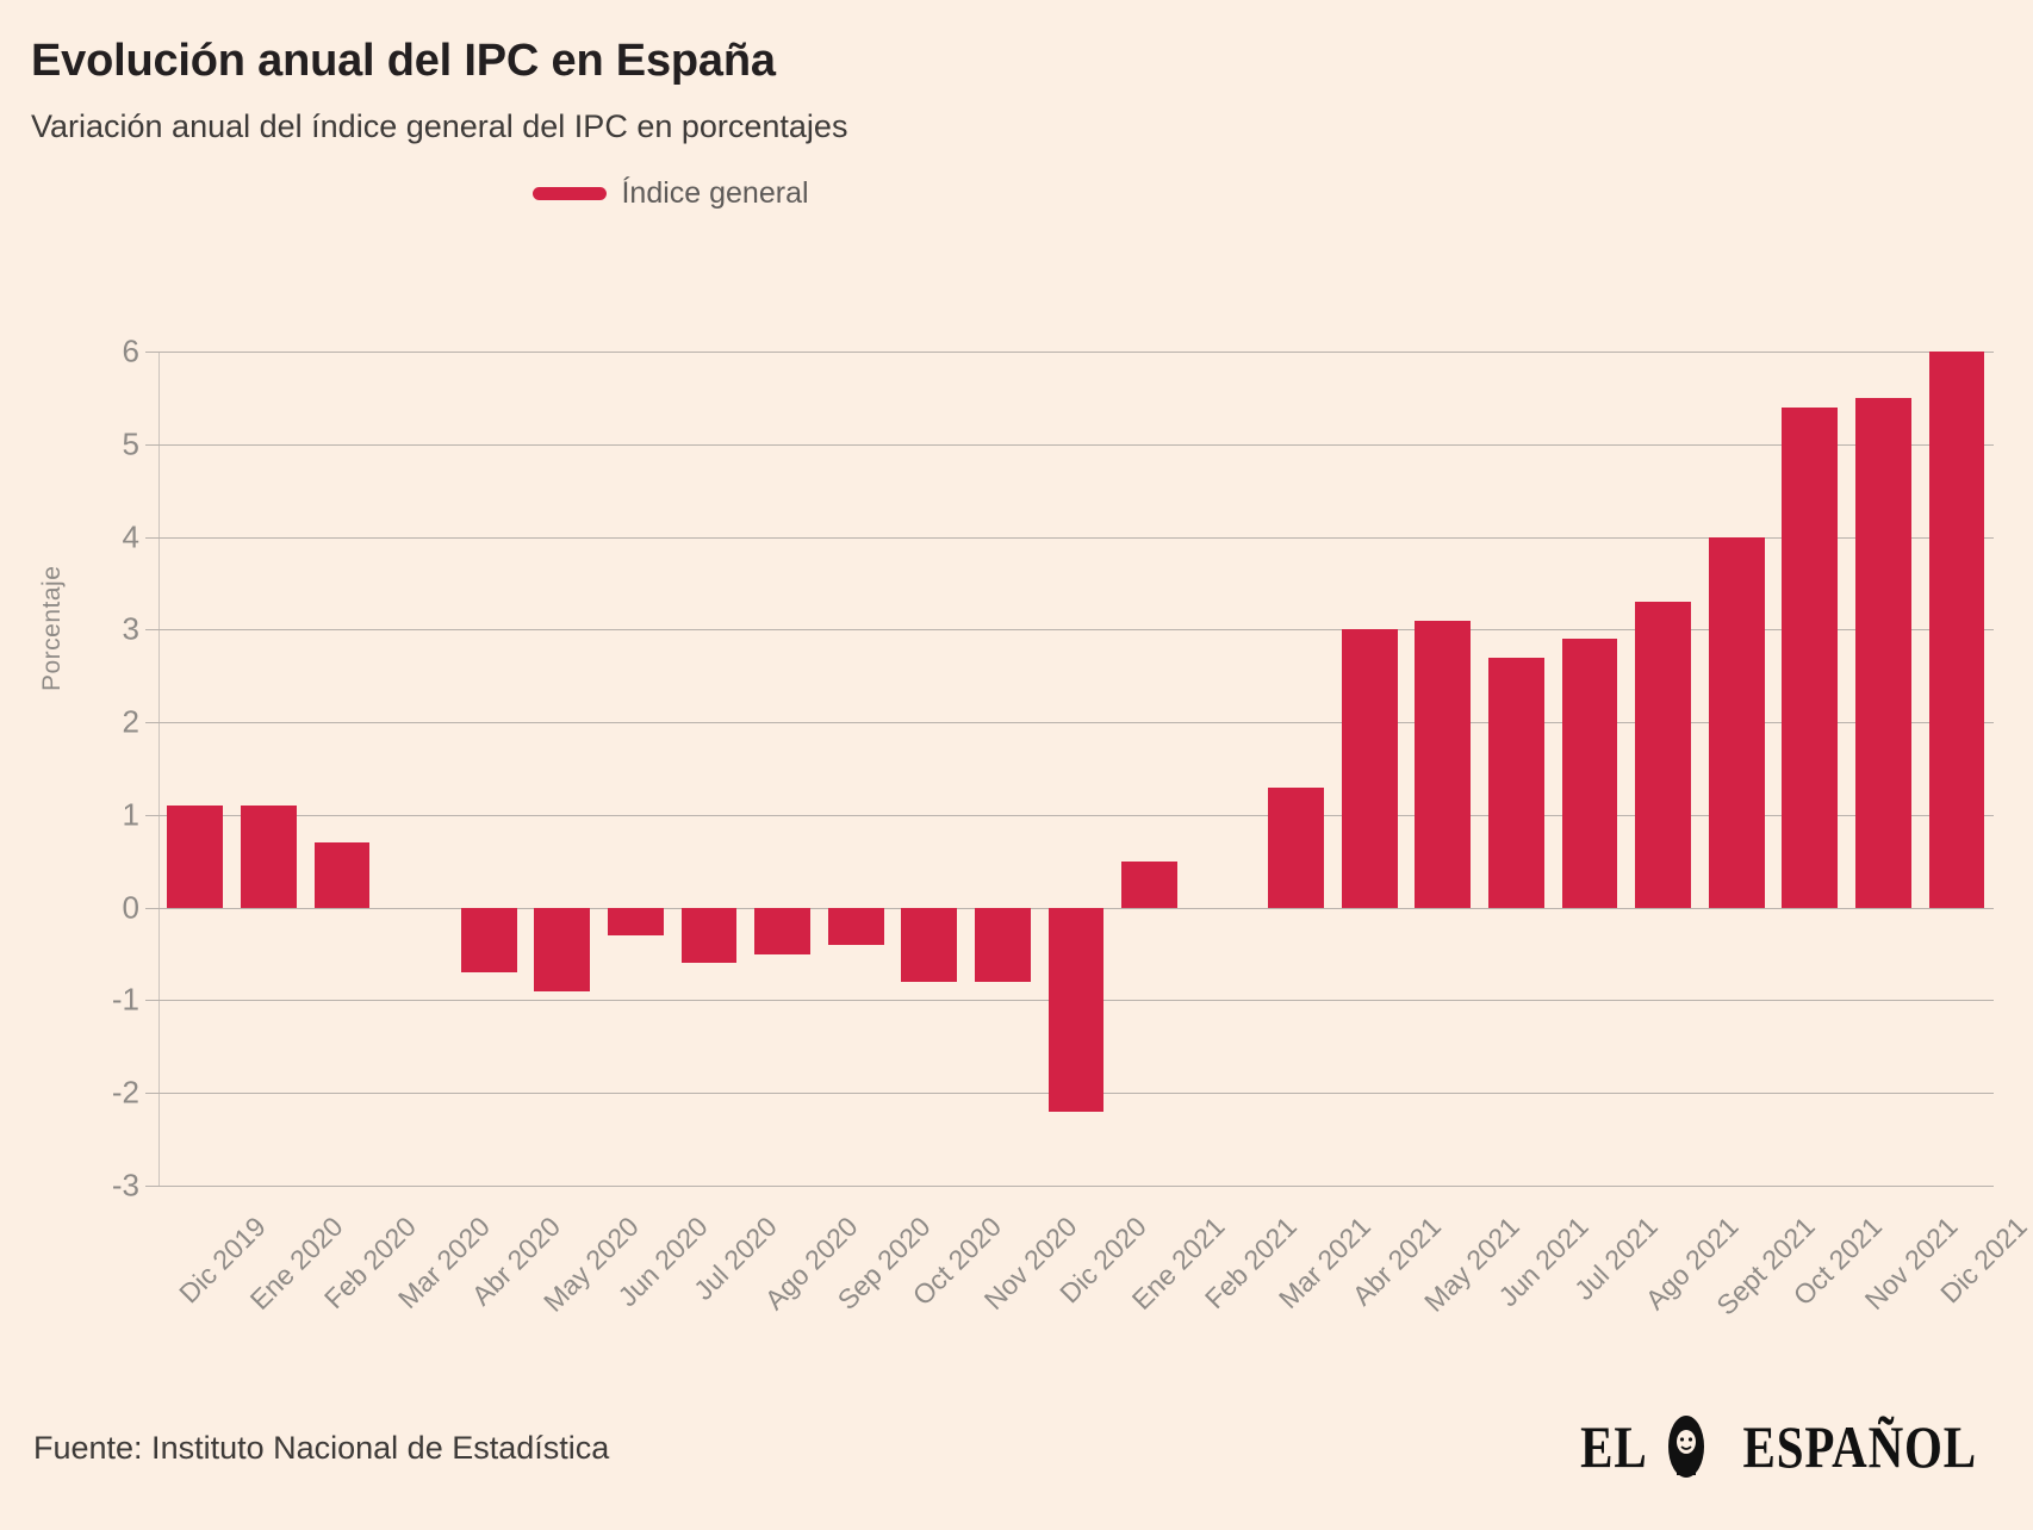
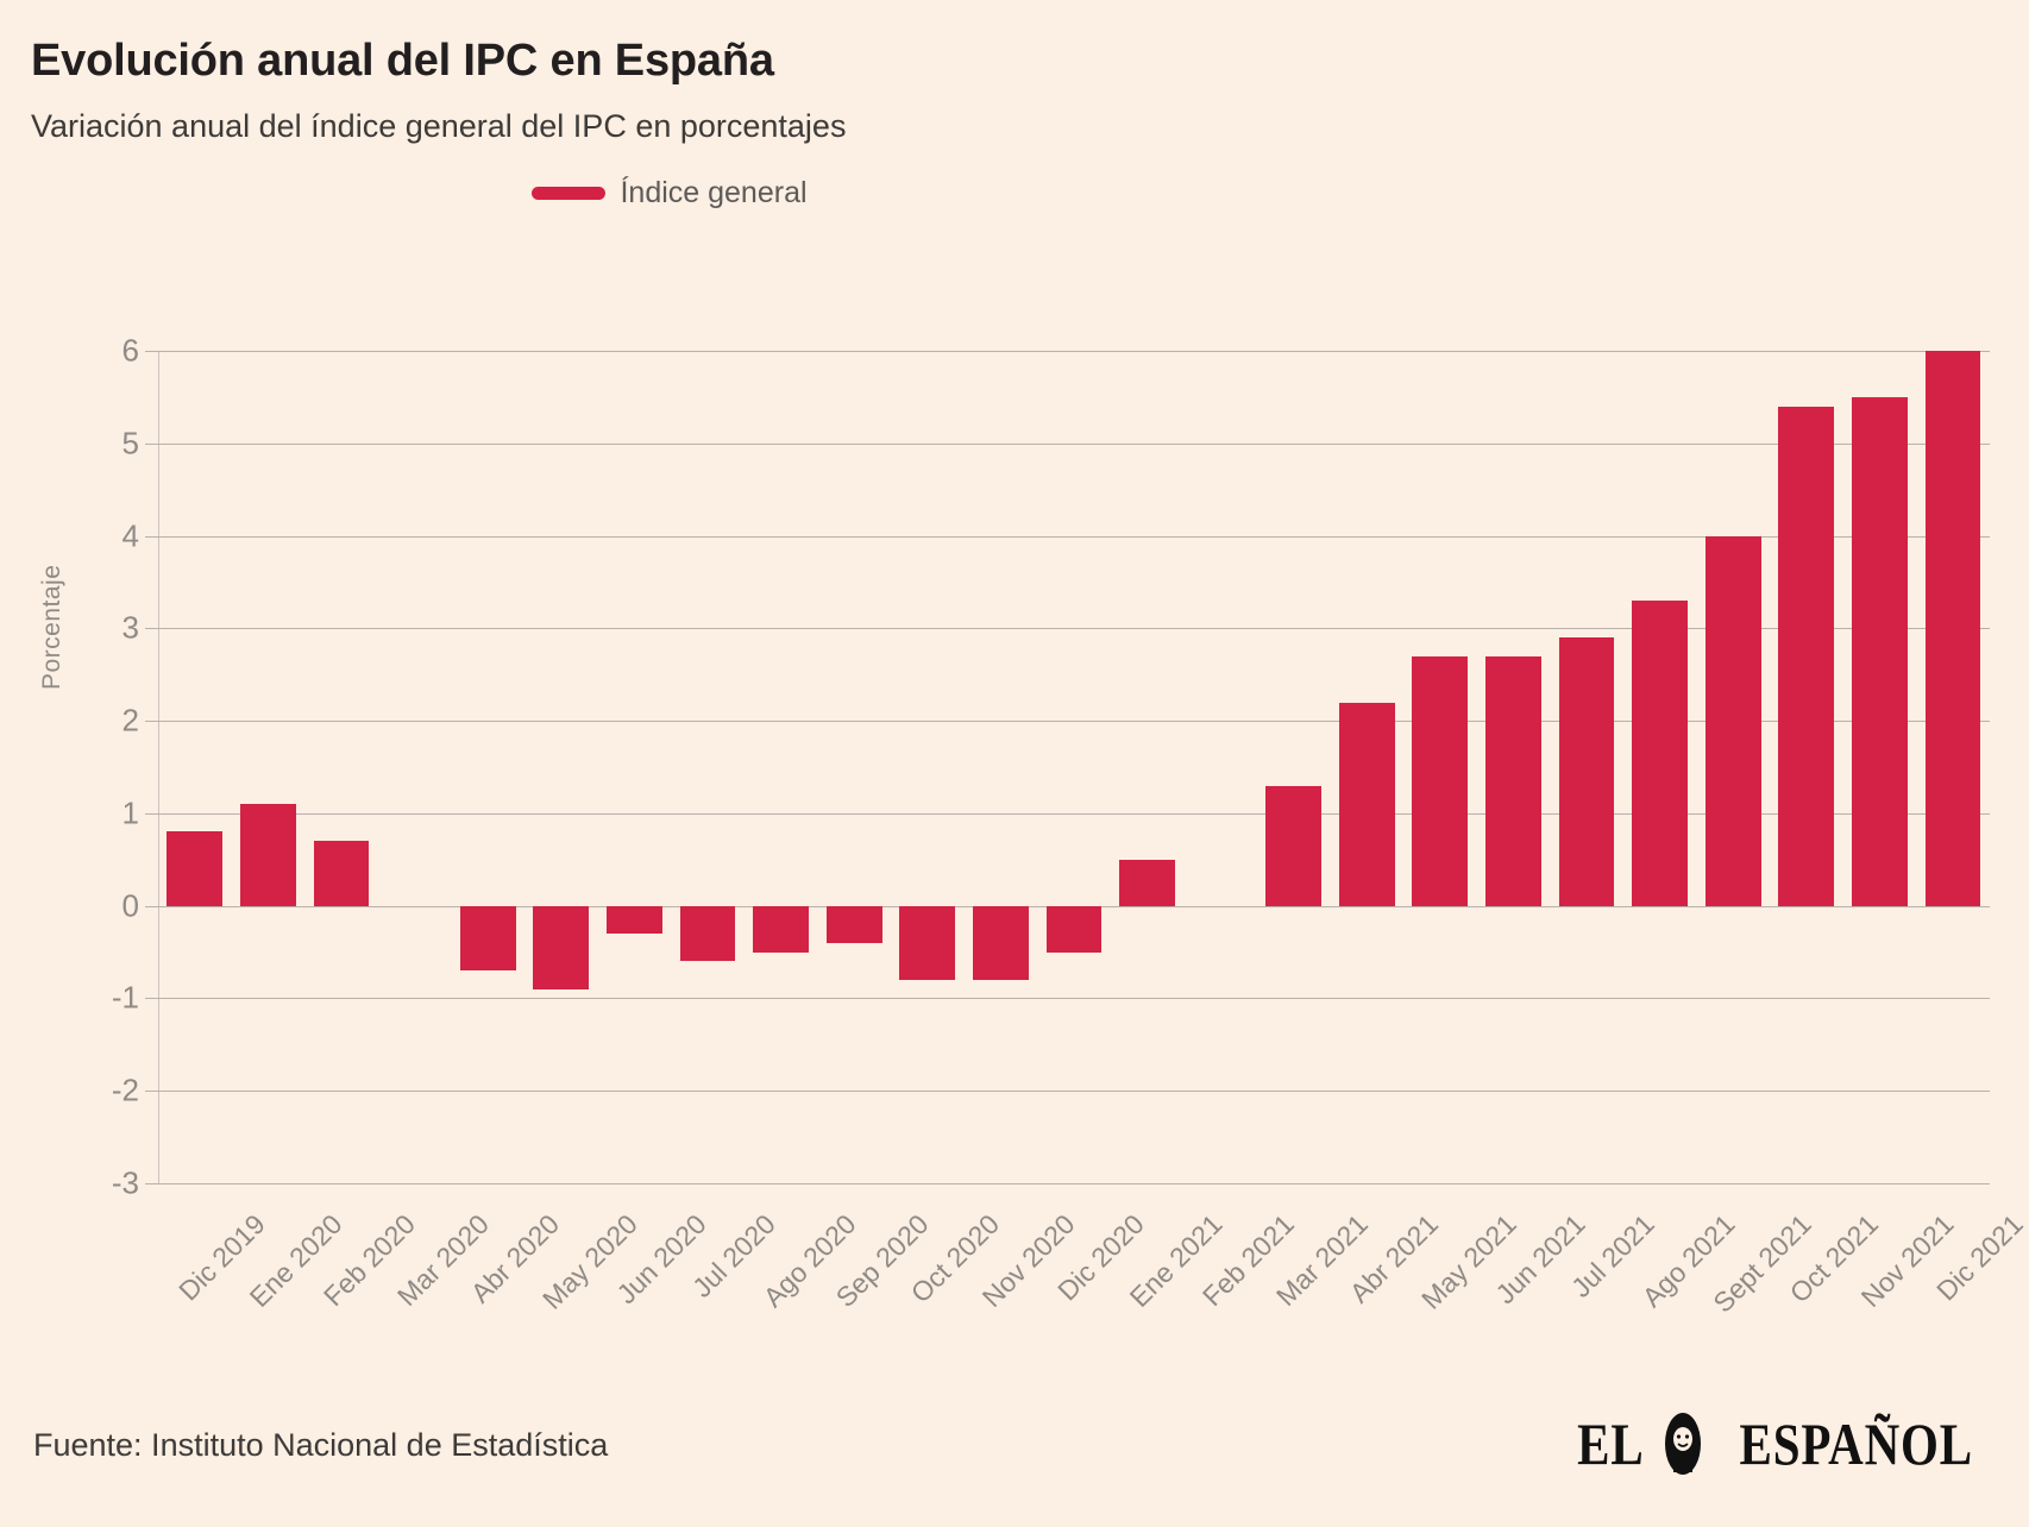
Dic 2019: 1.1 -> 0.8
Dic 2020: -2.2 -> -0.5
Abr 2021: 3.0 -> 2.2
May 2021: 3.1 -> 2.7
